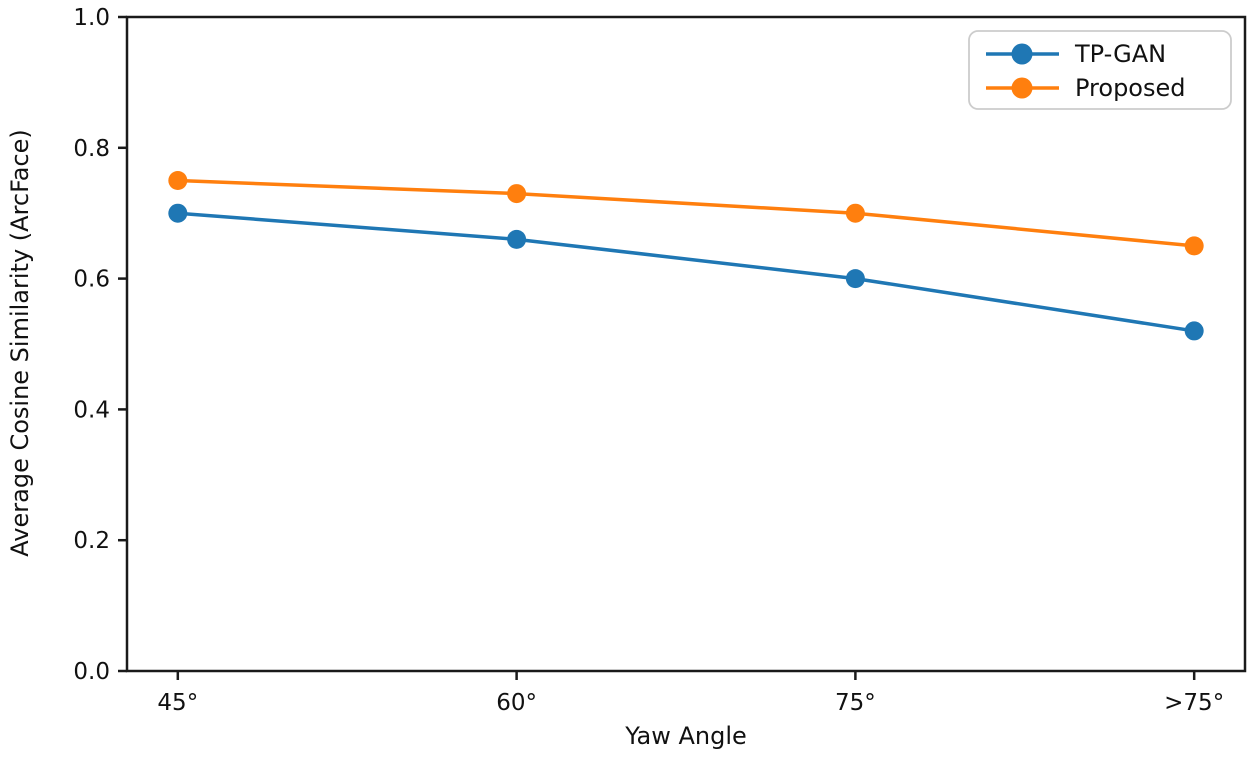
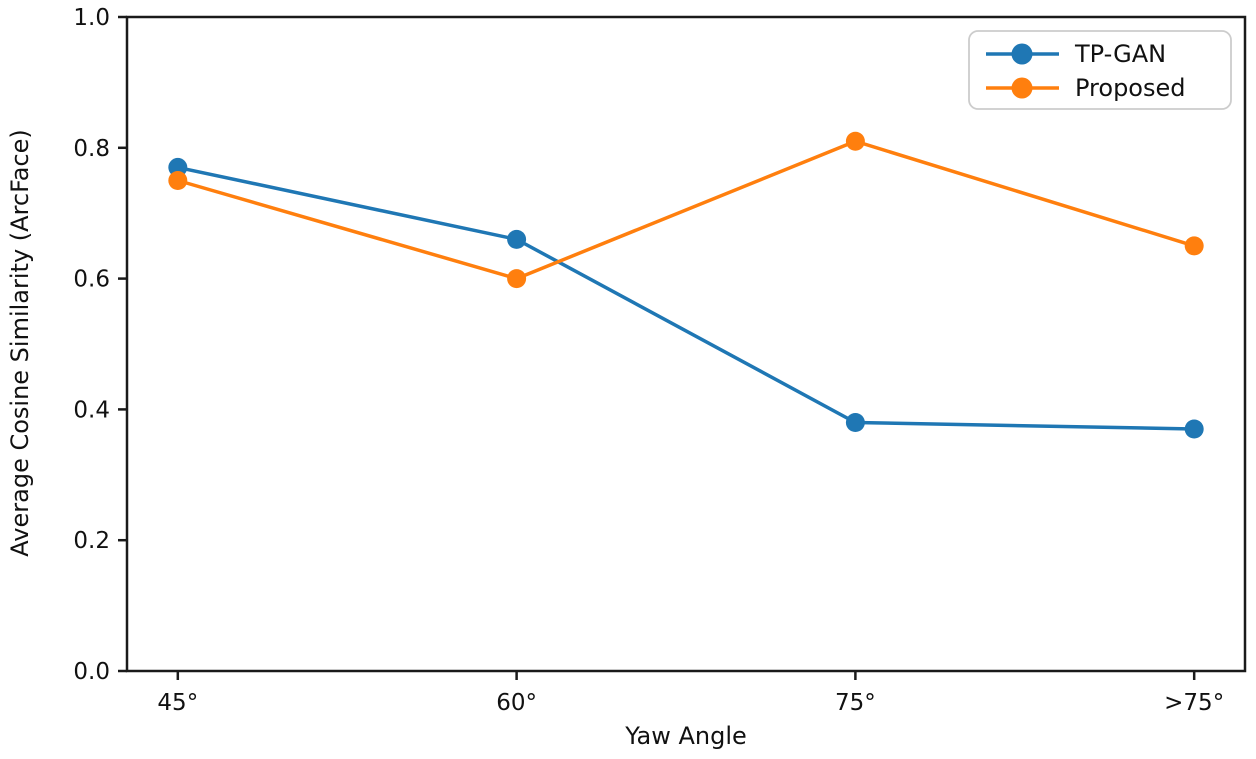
TP-GAN/45°: 0.70 -> 0.77
Proposed/60°: 0.73 -> 0.60
TP-GAN/75°: 0.60 -> 0.38
Proposed/75°: 0.70 -> 0.81
TP-GAN/>75°: 0.52 -> 0.37
